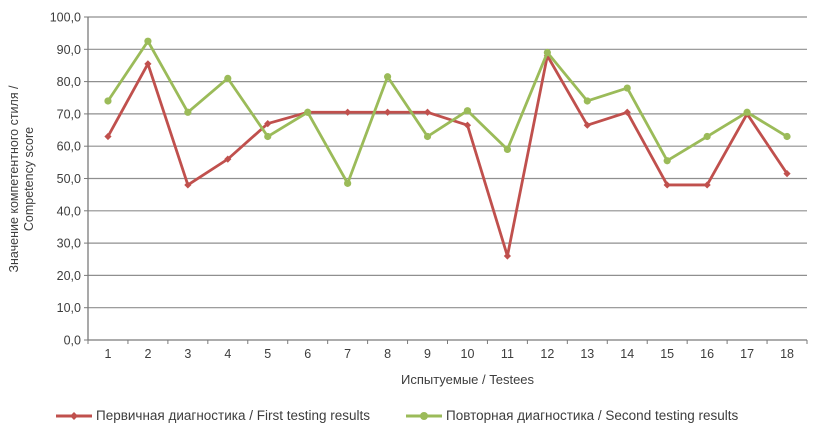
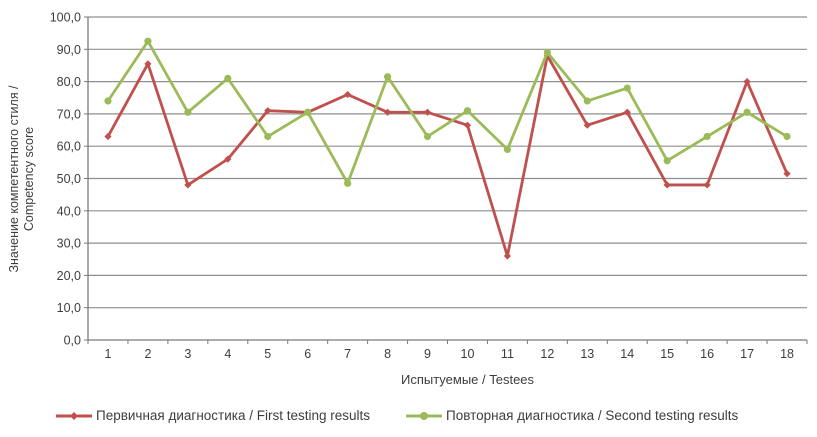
Первичная диагностика / First testing results/5: 67 -> 71
Первичная диагностика / First testing results/7: 70 -> 76
Первичная диагностика / First testing results/17: 70 -> 80
